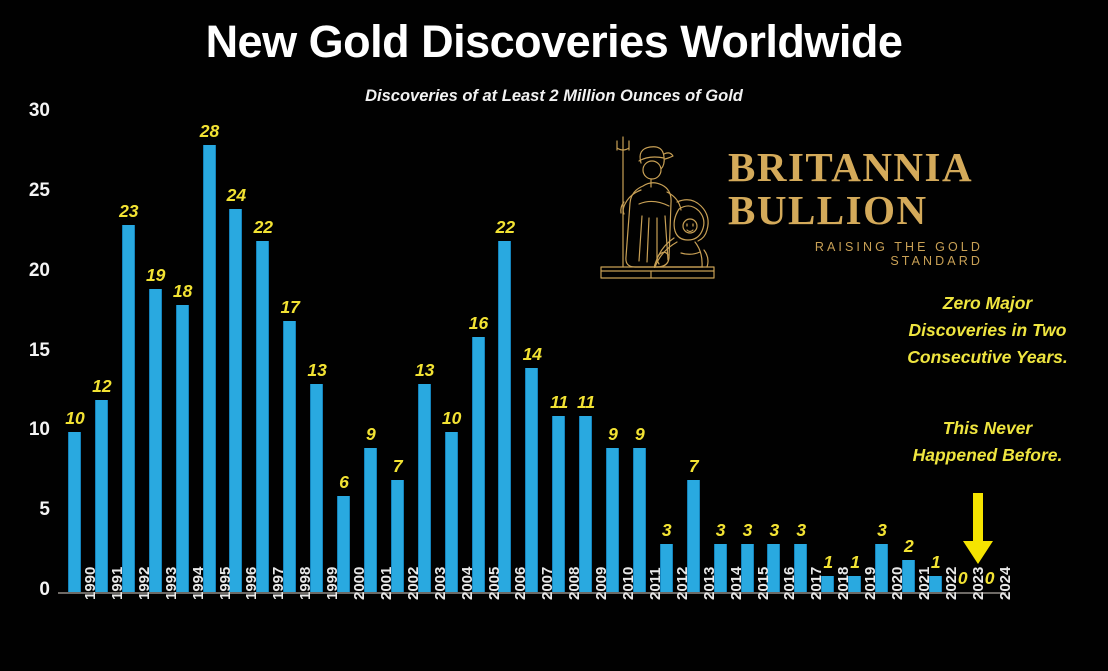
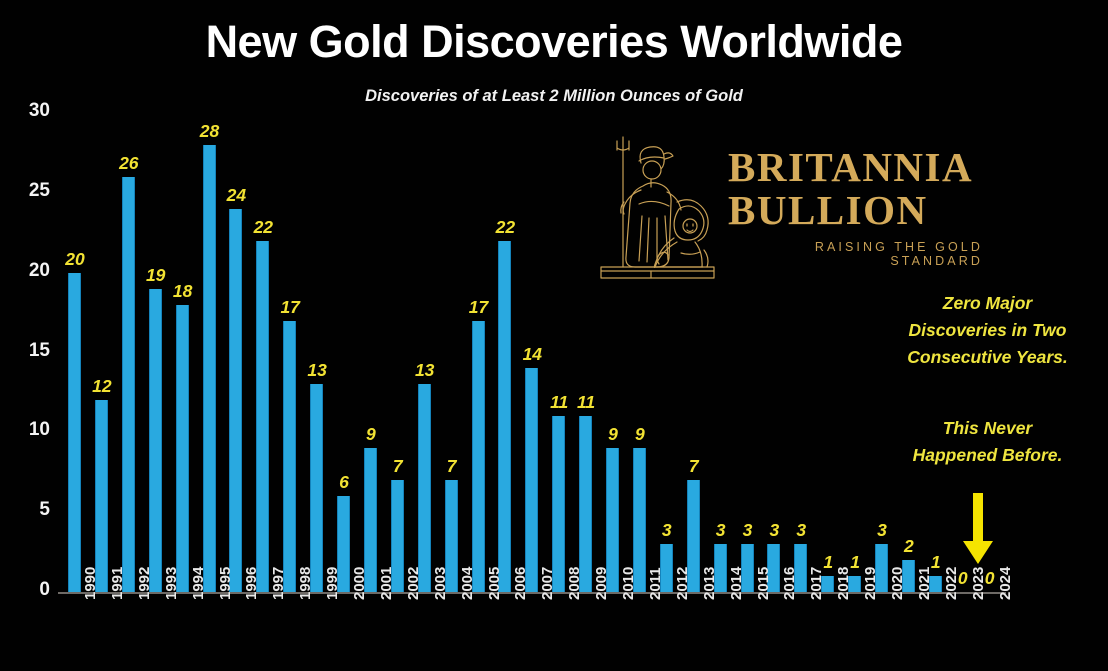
1990: 10 -> 20
1992: 23 -> 26
2004: 10 -> 7
2005: 16 -> 17
